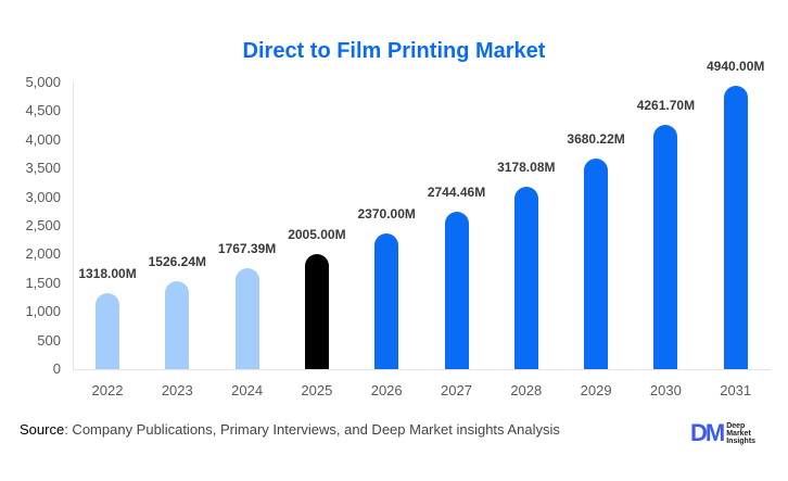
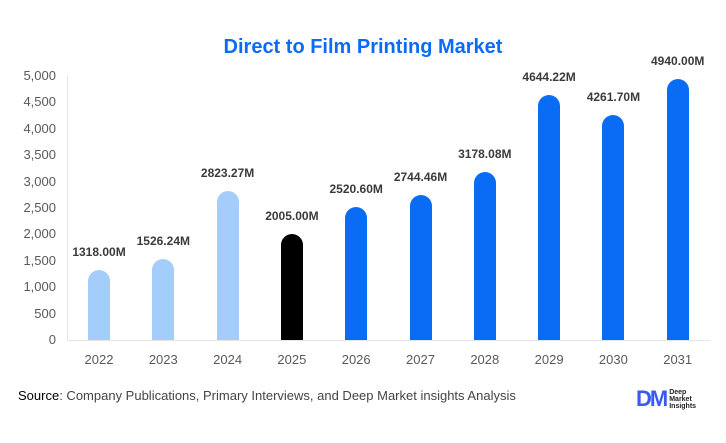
2024: 1767.39M -> 2823.27M
2026: 2370.00M -> 2520.60M
2029: 3680.22M -> 4644.22M
